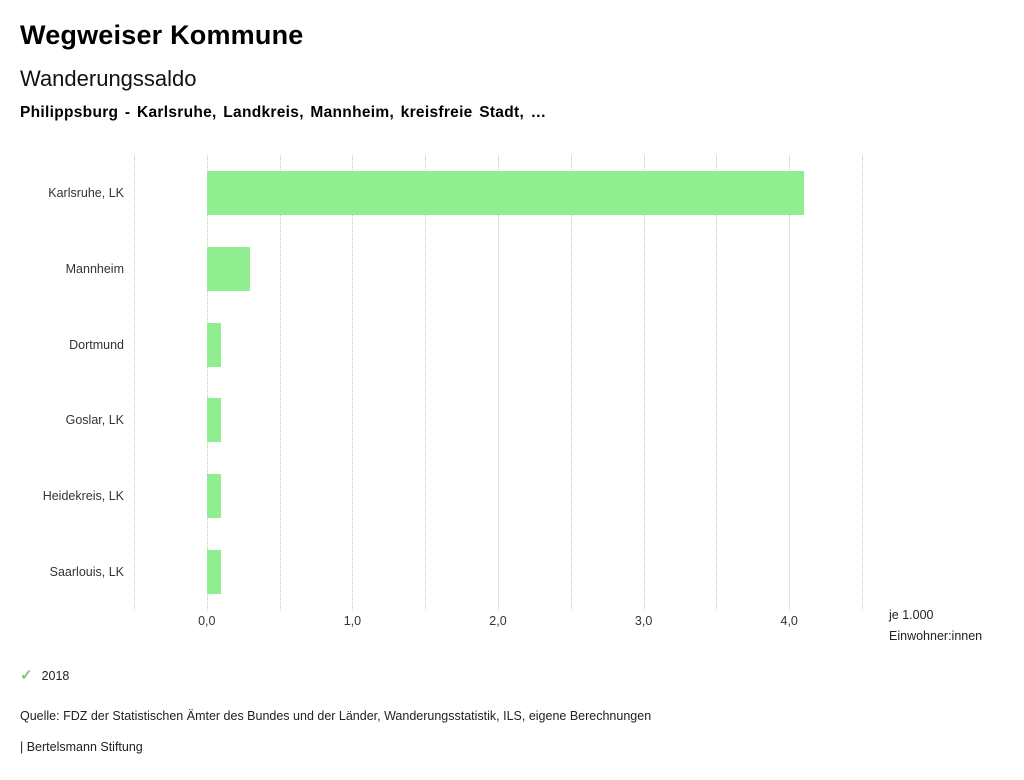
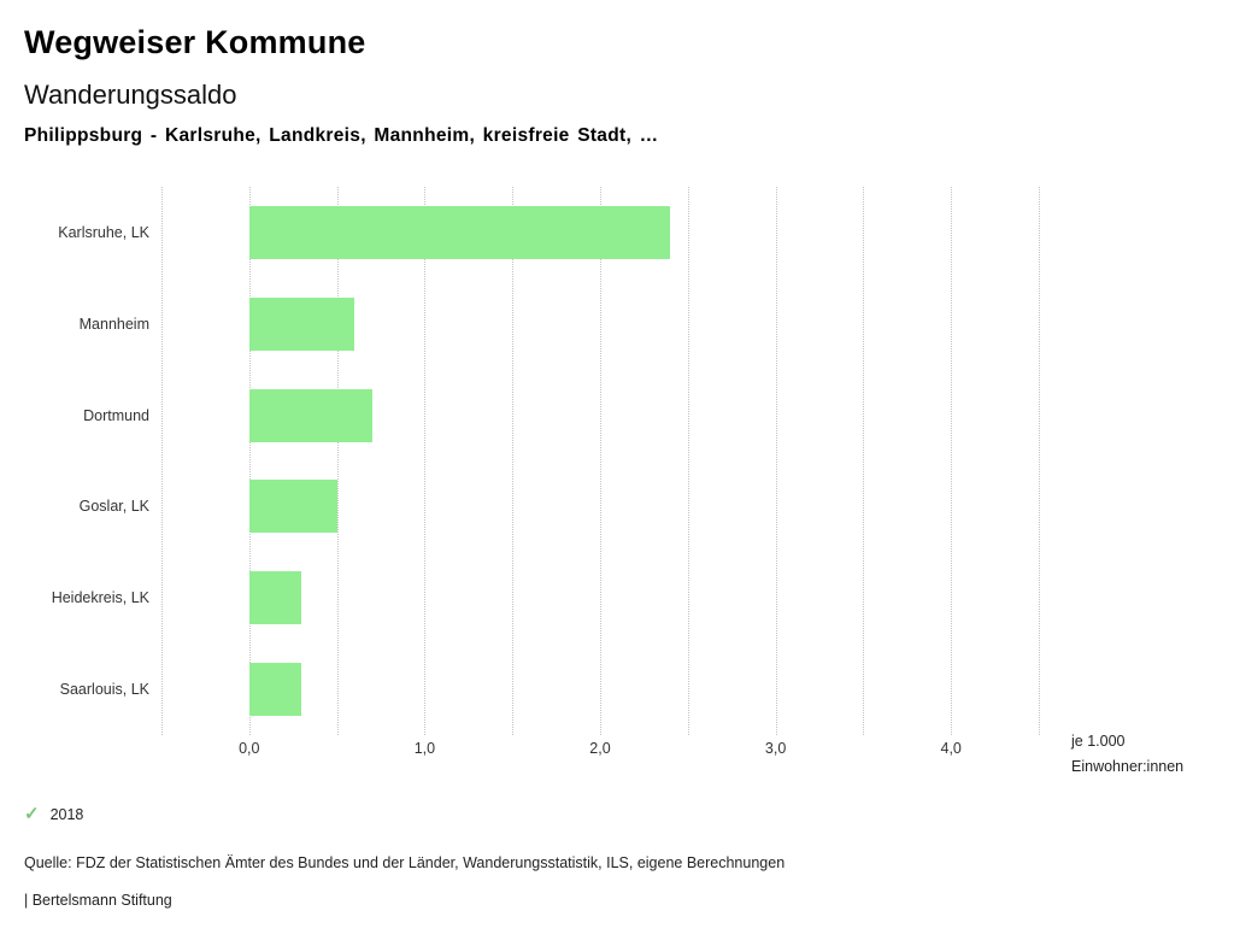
Karlsruhe, LK: 4,1 -> 2,4
Mannheim: 0,3 -> 0,6
Dortmund: 0,1 -> 0,7
Goslar, LK: 0,1 -> 0,5
Heidekreis, LK: 0,1 -> 0,3
Saarlouis, LK: 0,1 -> 0,3
